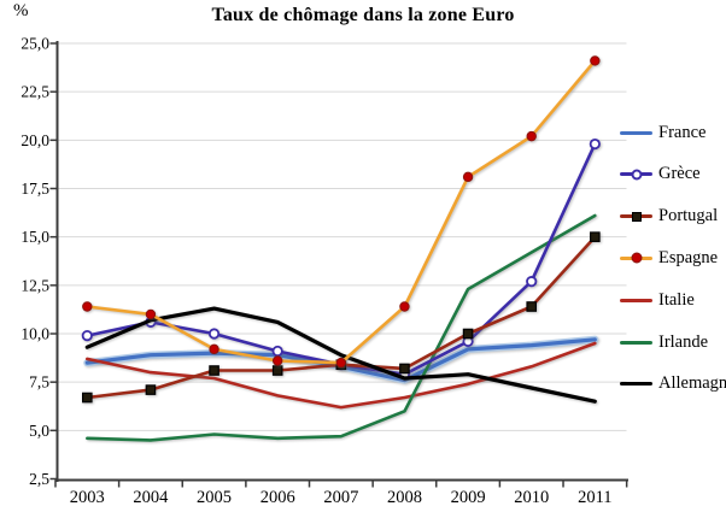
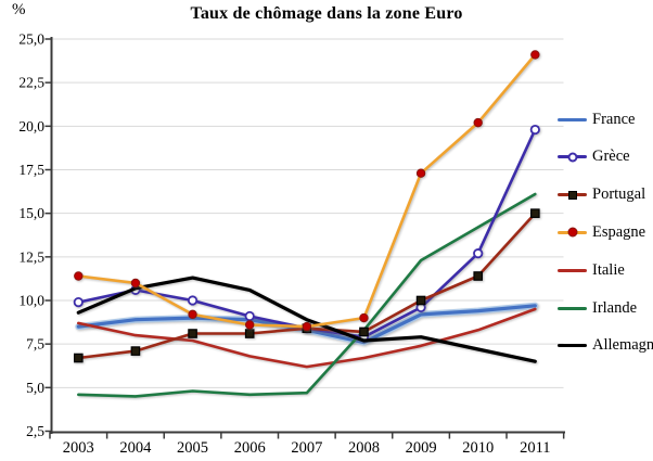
Espagne/2008: 11,4 -> 9,0
Irlande/2008: 6,0 -> 8,3
Espagne/2009: 18,1 -> 17,3
